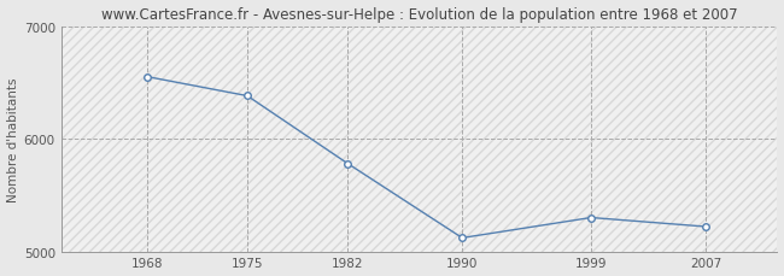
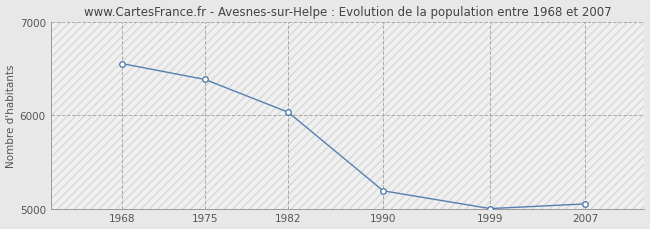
1982: 5780 -> 6030
1990: 5120 -> 5190
1999: 5300 -> 5000
2007: 5220 -> 5050
